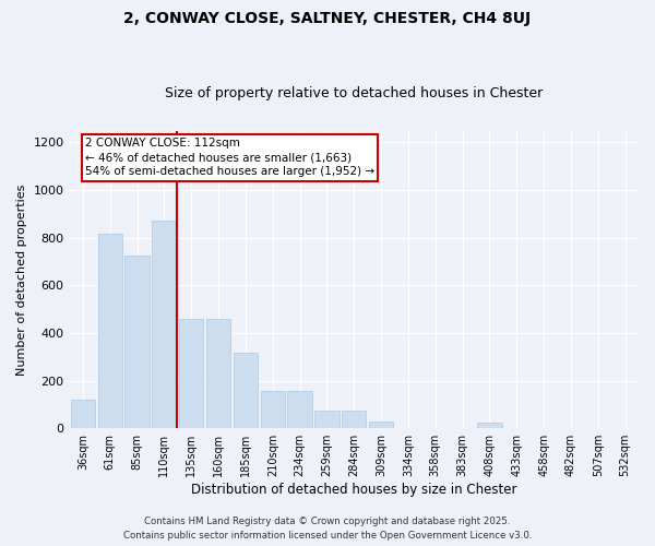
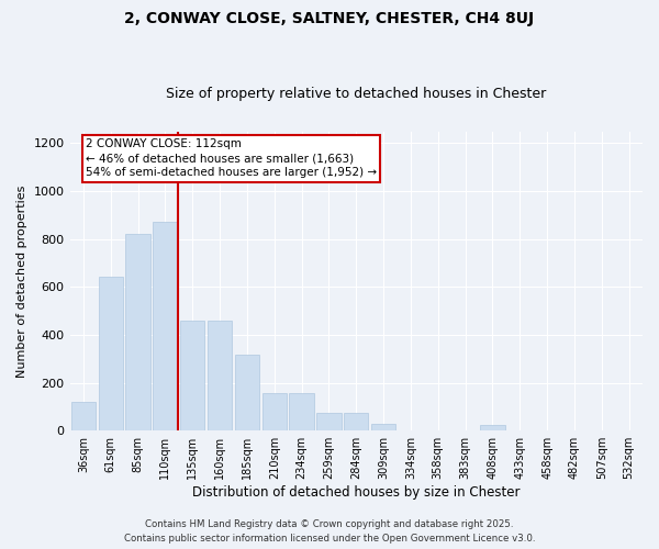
61sqm: 815 -> 645
85sqm: 725 -> 820
